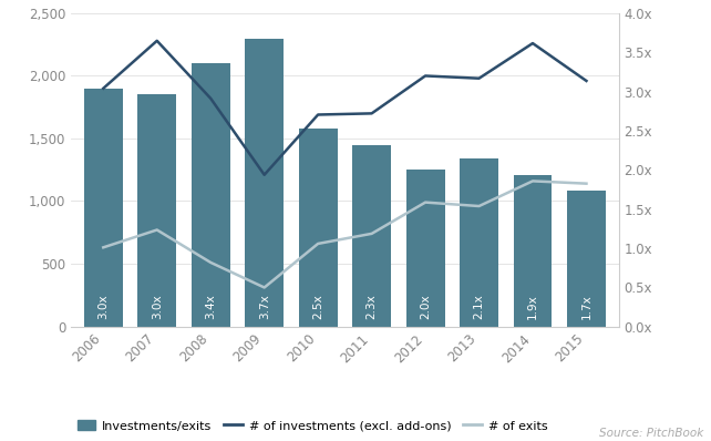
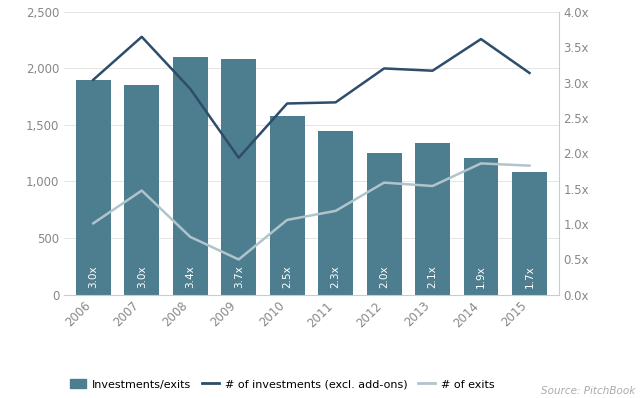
# of exits/2007: 770 -> 920
Investments/exits/2009: 2,300 -> 2,080
